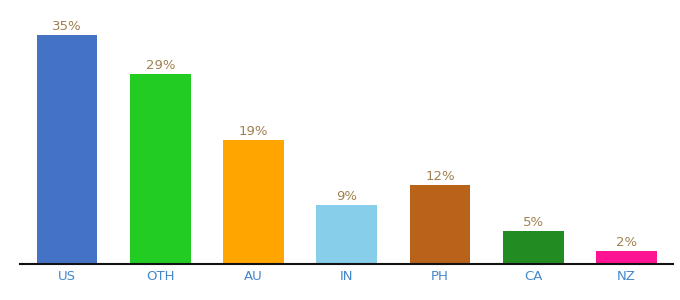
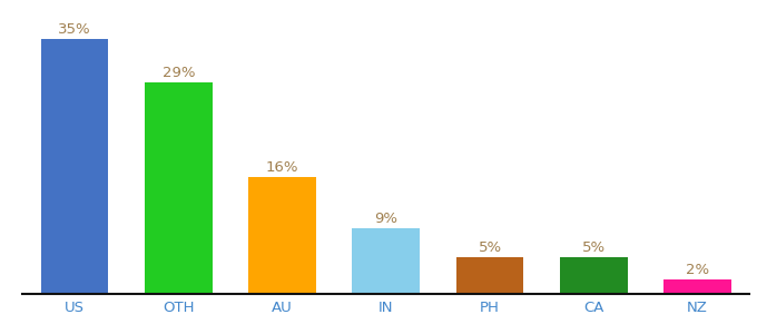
AU: 19% -> 16%
PH: 12% -> 5%
